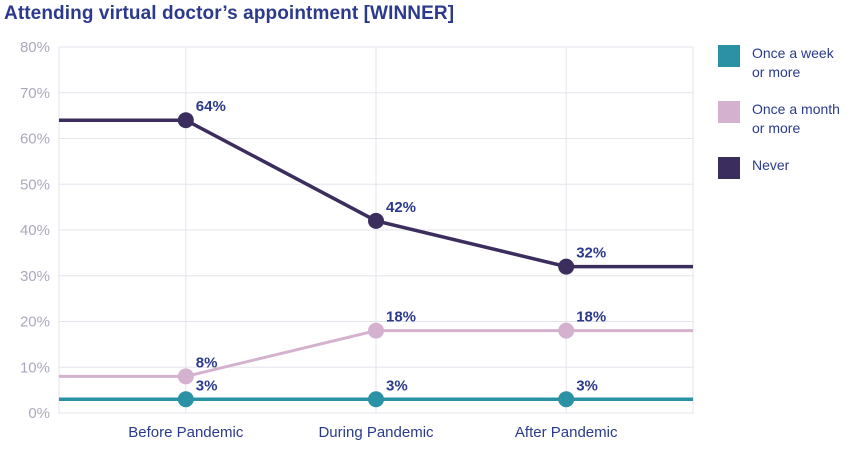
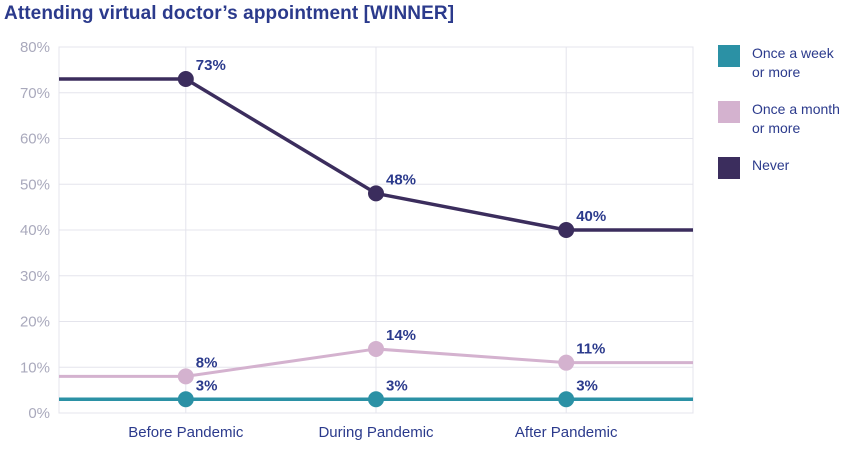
Never/Before Pandemic: 64% -> 73%
Once a month or more/During Pandemic: 18% -> 14%
Never/During Pandemic: 42% -> 48%
Once a month or more/After Pandemic: 18% -> 11%
Never/After Pandemic: 32% -> 40%
